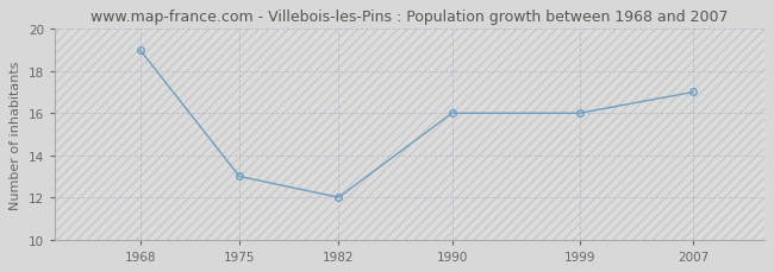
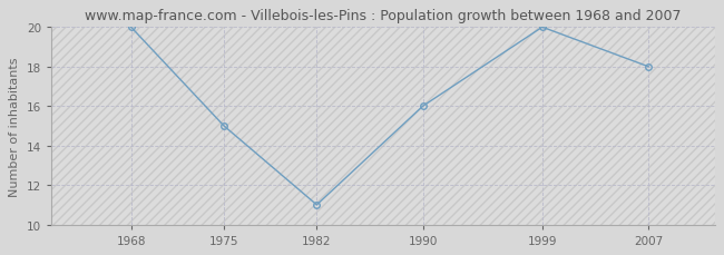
1968: 19 -> 20
1975: 13 -> 15
1982: 12 -> 11
1999: 16 -> 20
2007: 17 -> 18
